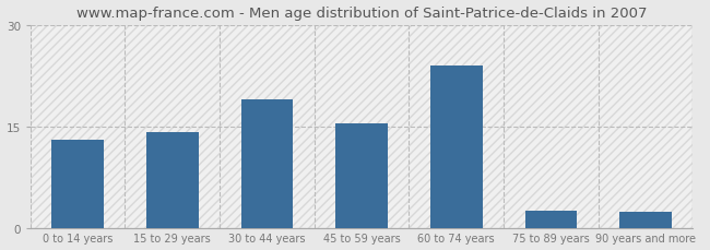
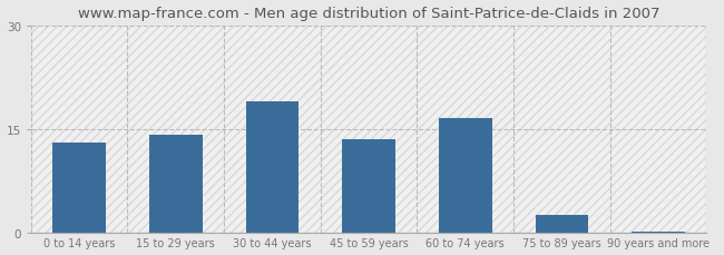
45 to 59 years: 15.4 -> 13.5
60 to 74 years: 24.0 -> 16.5
90 years and more: 2.4 -> 0.1
